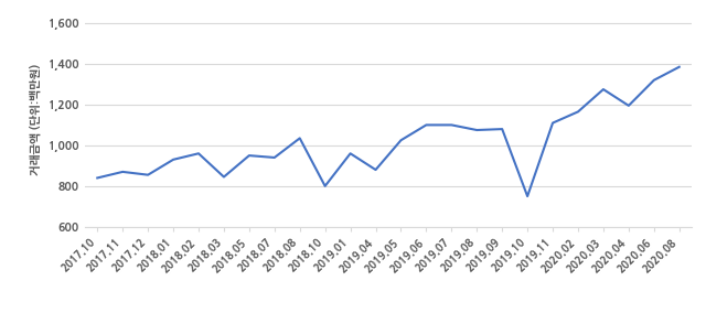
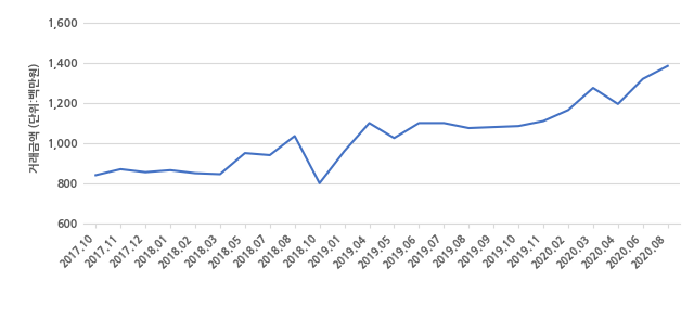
2018.01: 930 -> 860
2018.02: 960 -> 850
2019.04: 880 -> 1,100
2019.10: 750 -> 1,080
